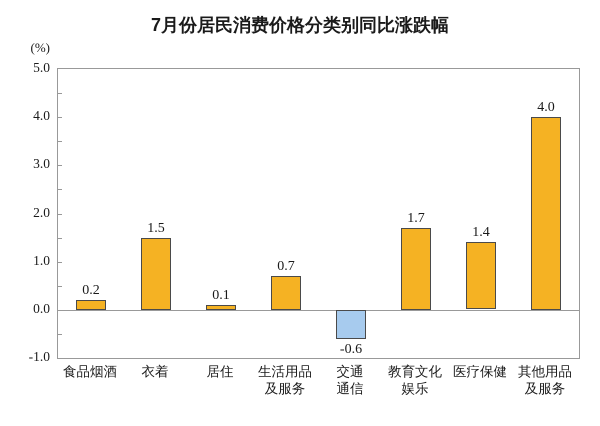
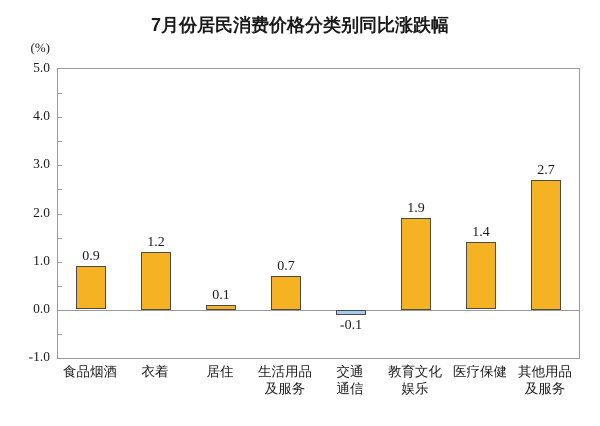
食品烟酒: 0.2 -> 0.9
衣着: 1.5 -> 1.2
交通 通信: -0.6 -> -0.1
教育文化 娱乐: 1.7 -> 1.9
其他用品 及服务: 4.0 -> 2.7
